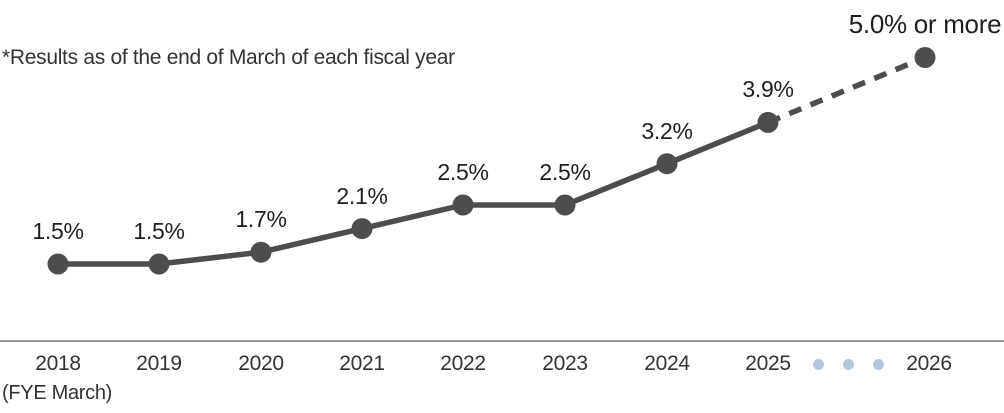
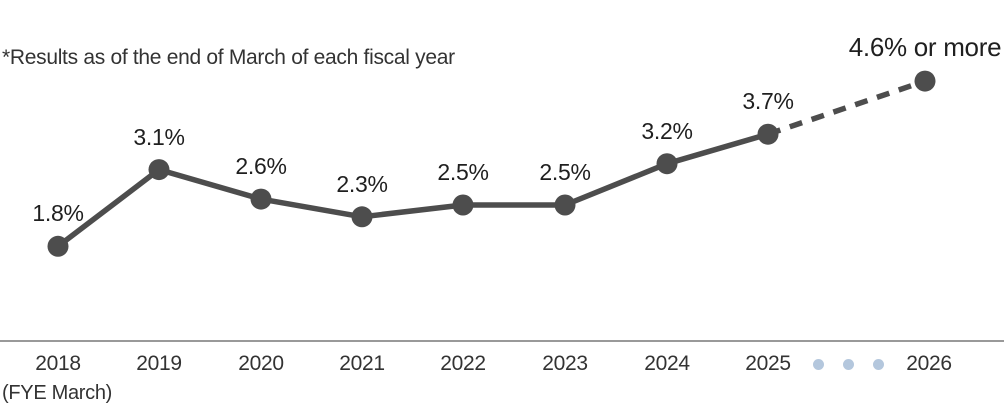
2018: 1.5% -> 1.8%
2019: 1.5% -> 3.1%
2020: 1.7% -> 2.6%
2021: 2.1% -> 2.3%
2025: 3.9% -> 3.7%
2026: 5.0% -> 4.6%
